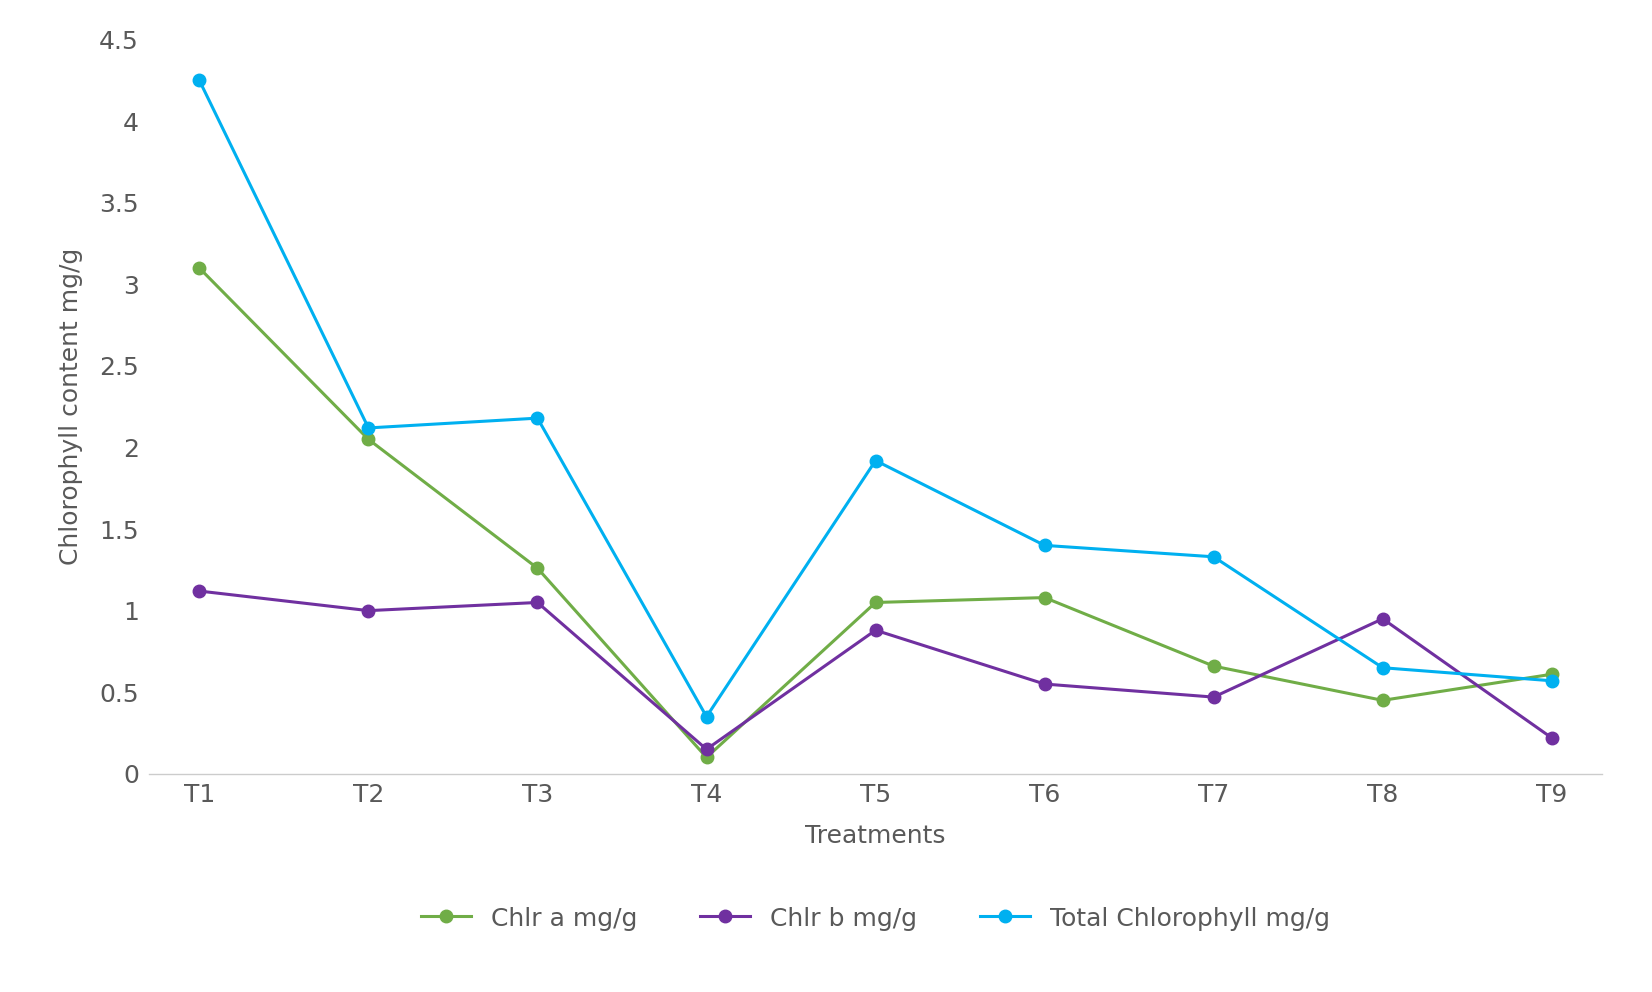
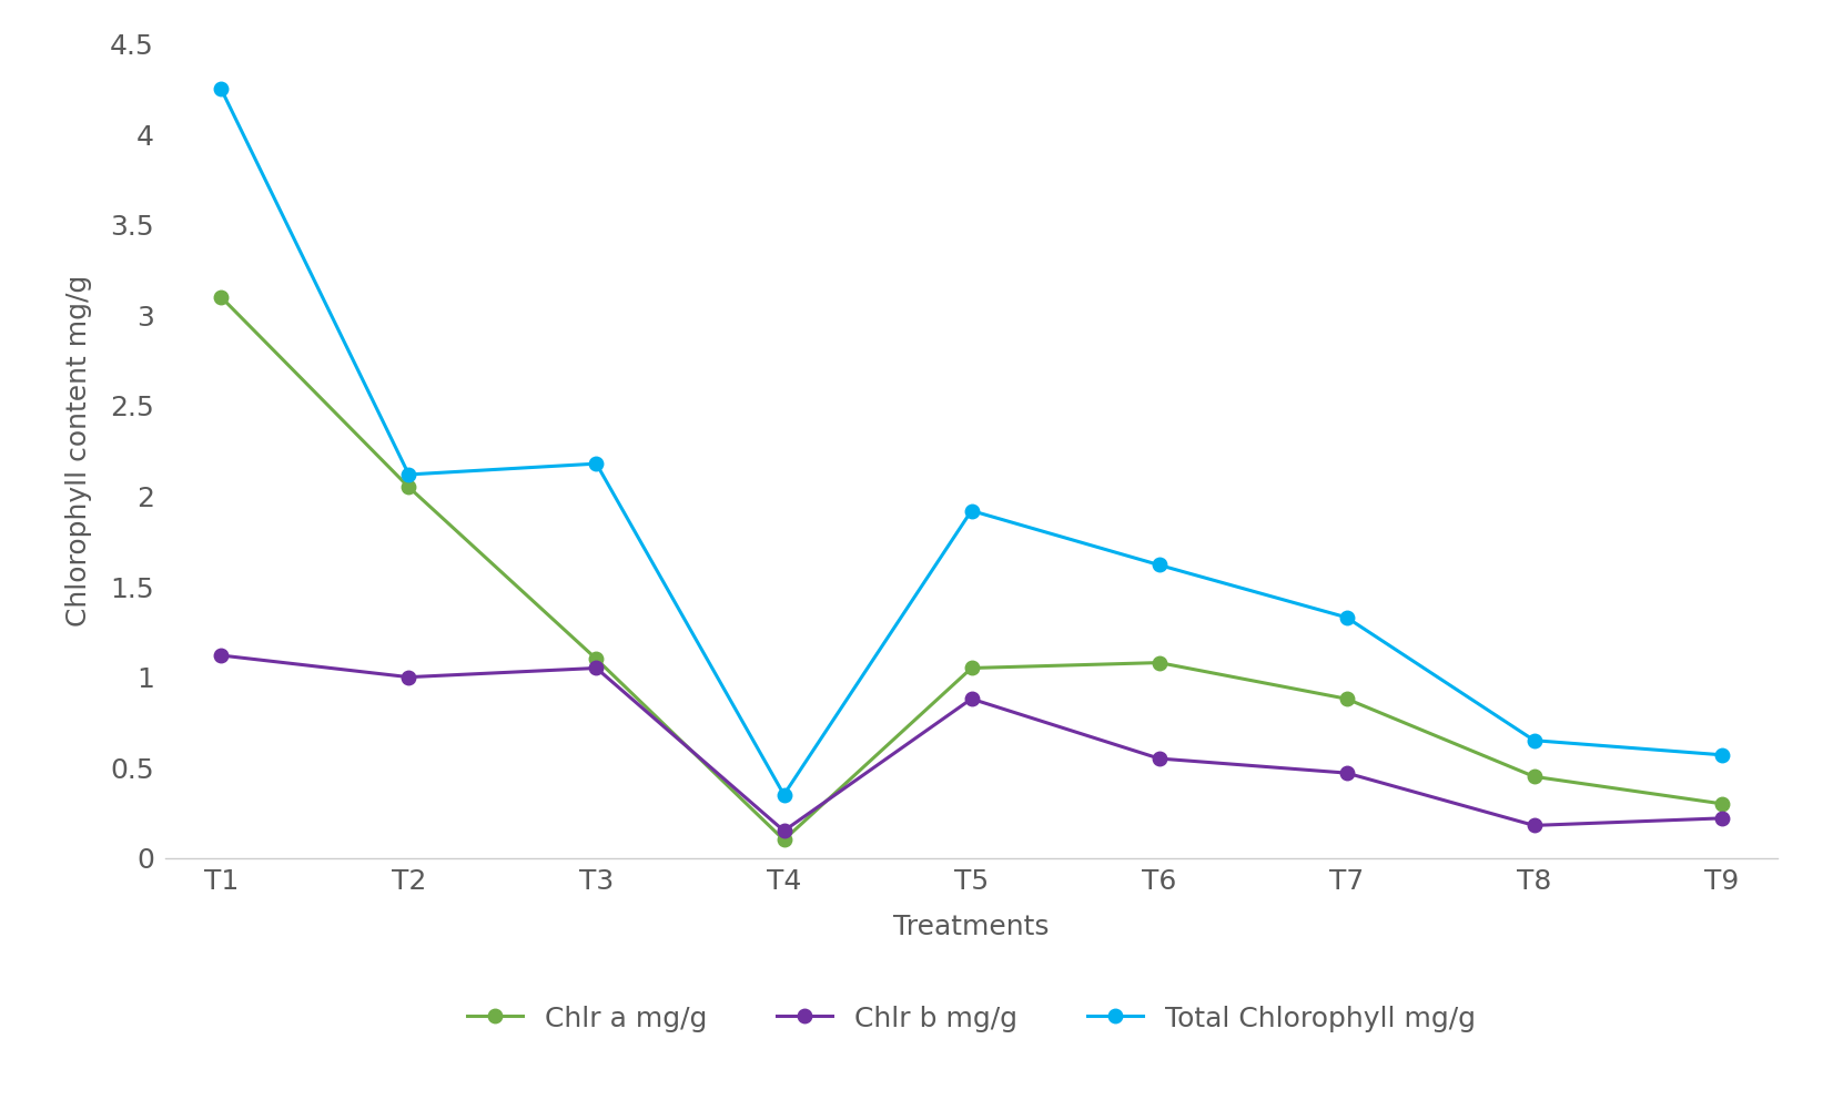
Chlr a mg/g/T3: 1.26 -> 1.10
Total Chlorophyll mg/g/T6: 1.40 -> 1.62
Chlr a mg/g/T7: 0.66 -> 0.88
Chlr b mg/g/T8: 0.95 -> 0.18
Chlr a mg/g/T9: 0.61 -> 0.30
